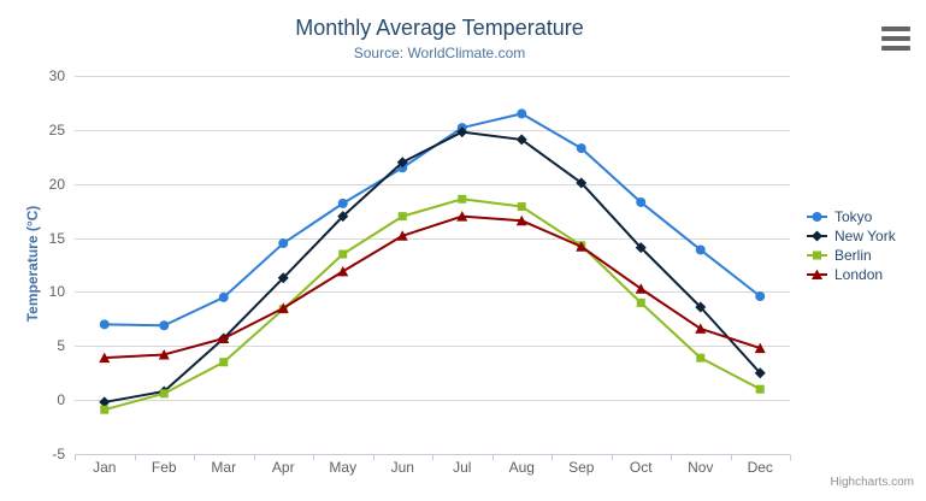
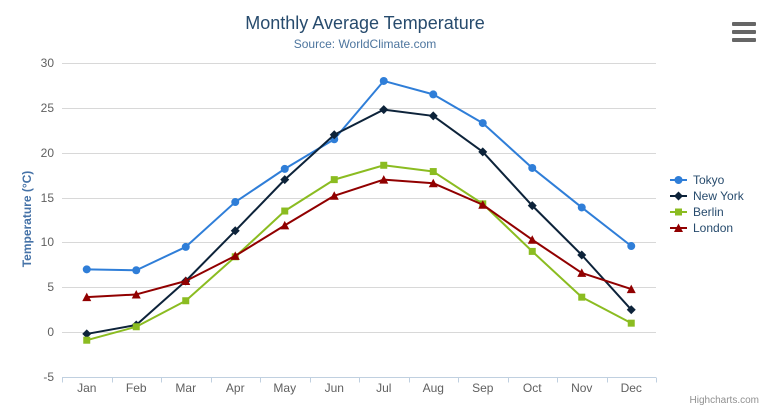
Tokyo/Jul: 25 -> 28
